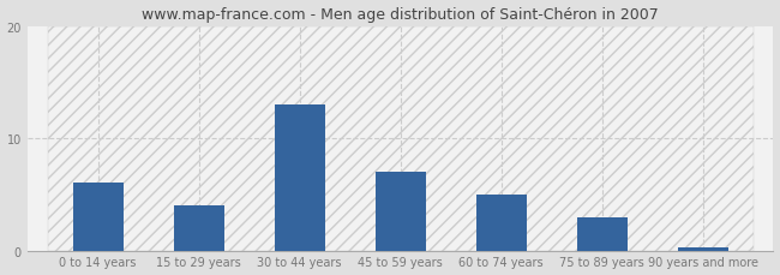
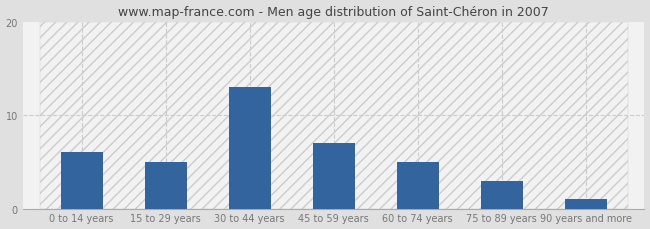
15 to 29 years: 4.0 -> 5.0
90 years and more: 0.3 -> 1.0
